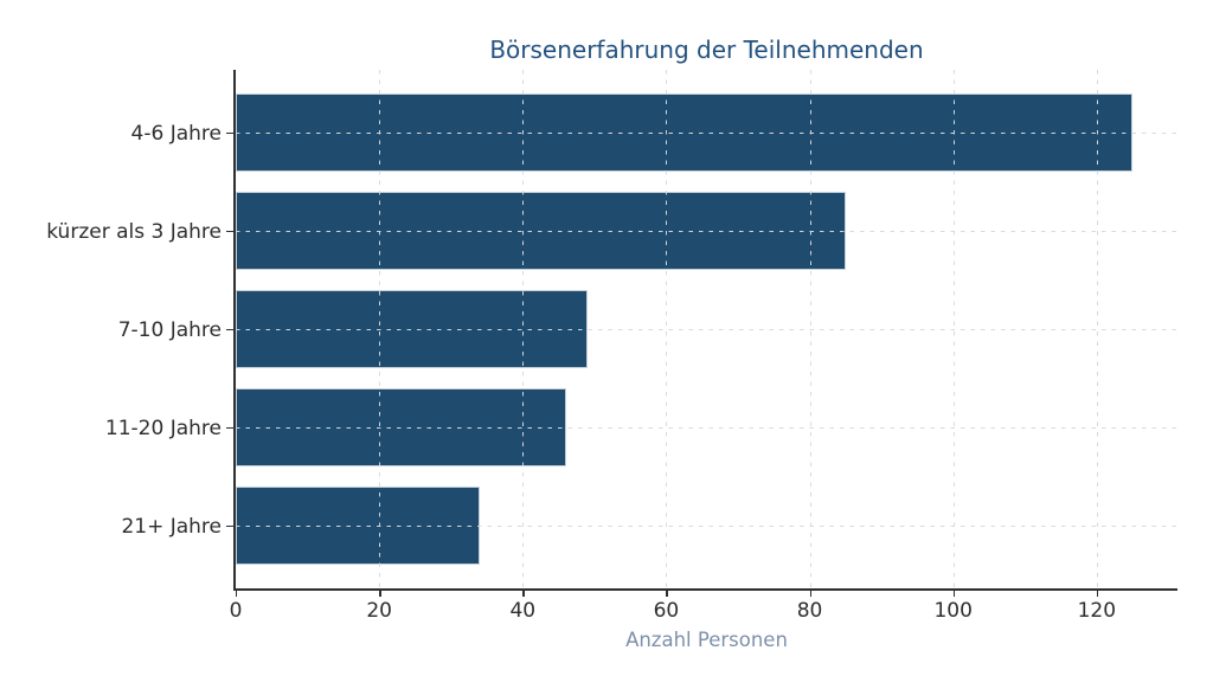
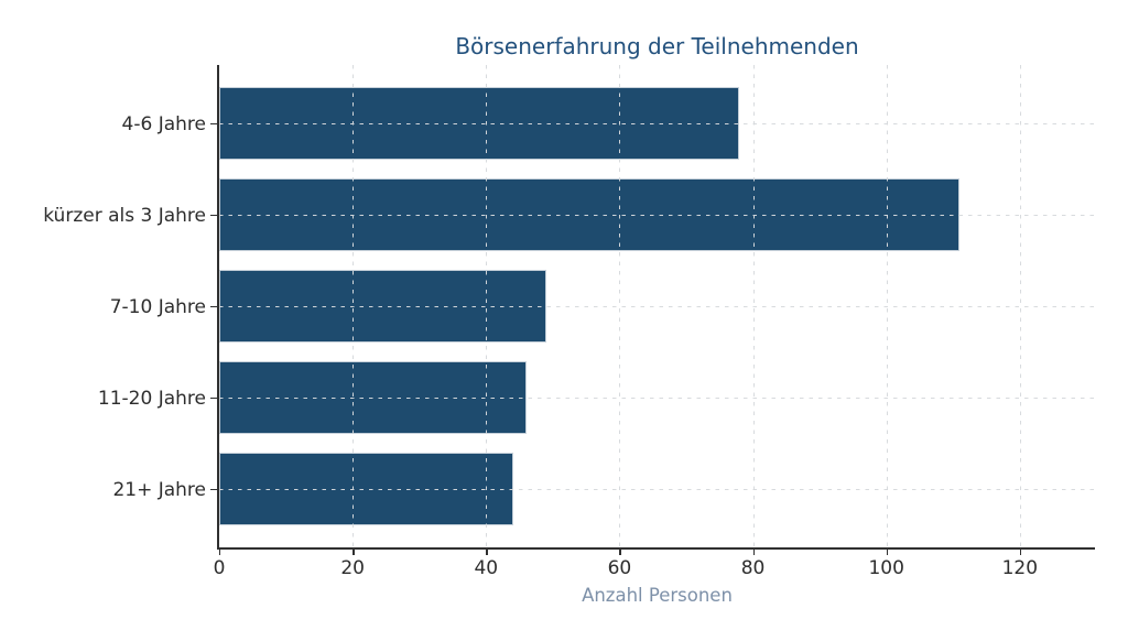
4-6 Jahre: 125 -> 78
kürzer als 3 Jahre: 85 -> 111
21+ Jahre: 34 -> 44
